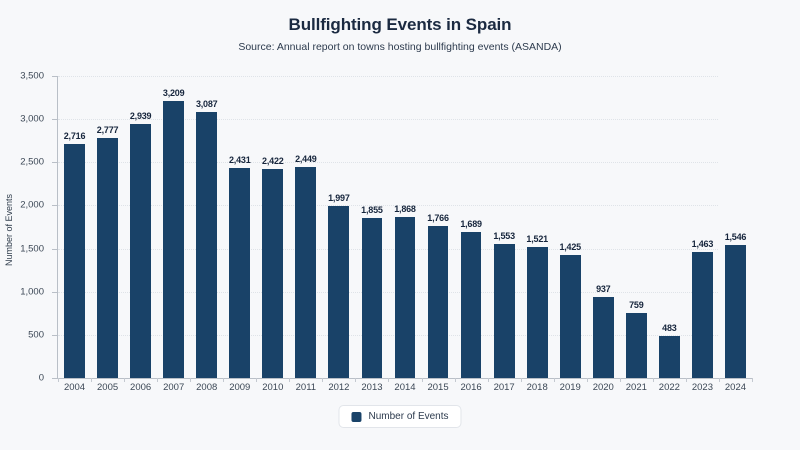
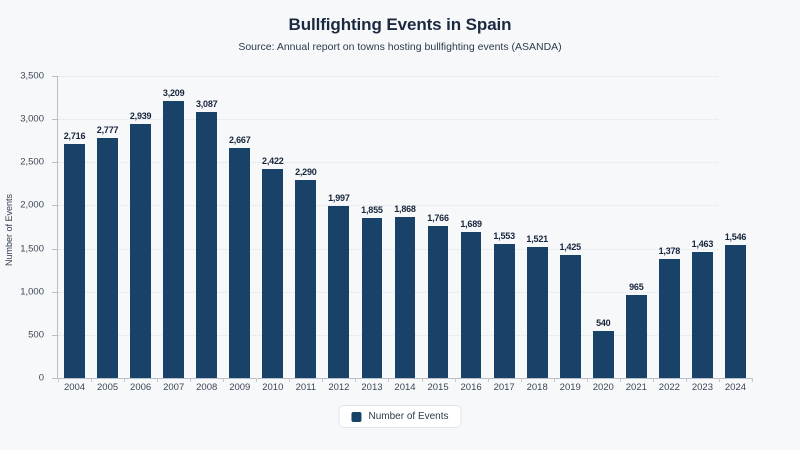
2009: 2,431 -> 2,667
2011: 2,449 -> 2,290
2020: 937 -> 540
2021: 759 -> 965
2022: 483 -> 1,378
